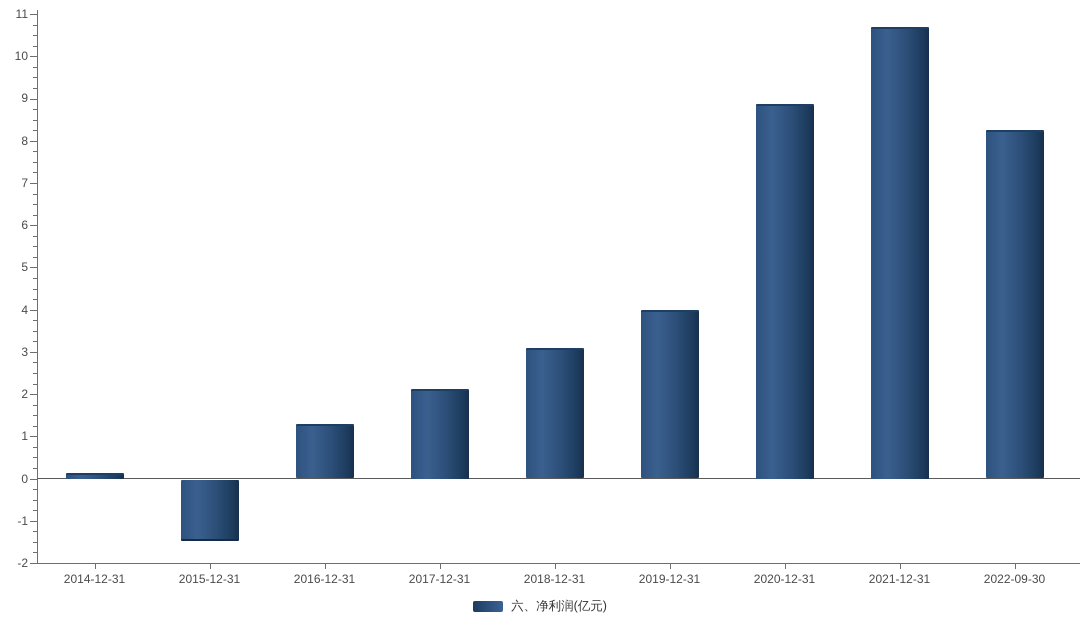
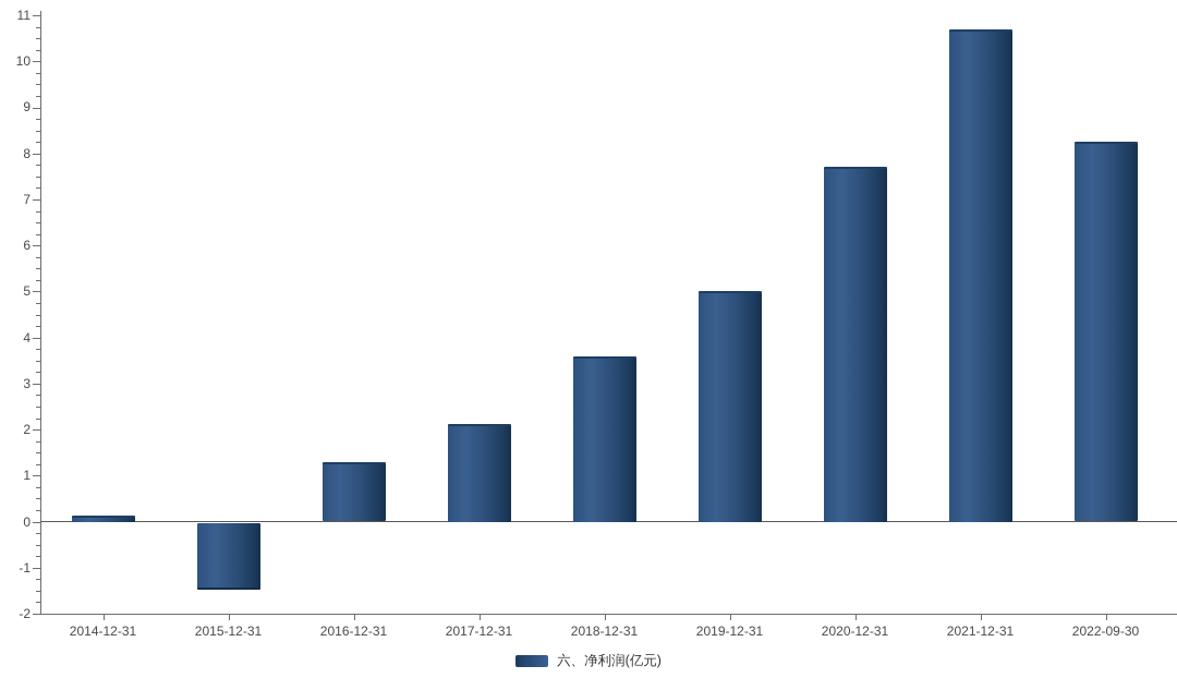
2018-12-31: 3.1 -> 3.6
2019-12-31: 4.0 -> 5.0
2020-12-31: 8.9 -> 7.7
